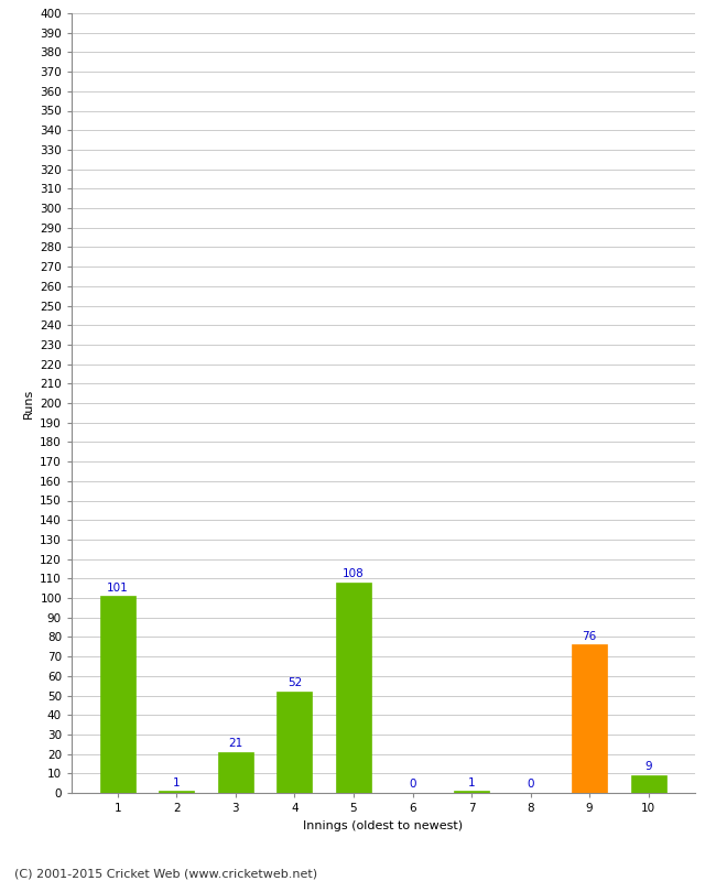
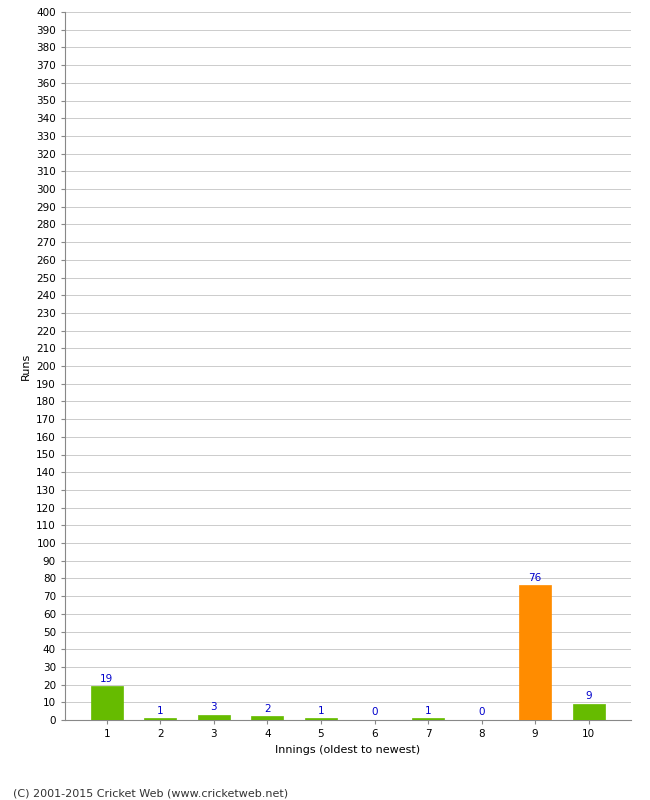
1: 101 -> 19
3: 21 -> 3
4: 52 -> 2
5: 108 -> 1
